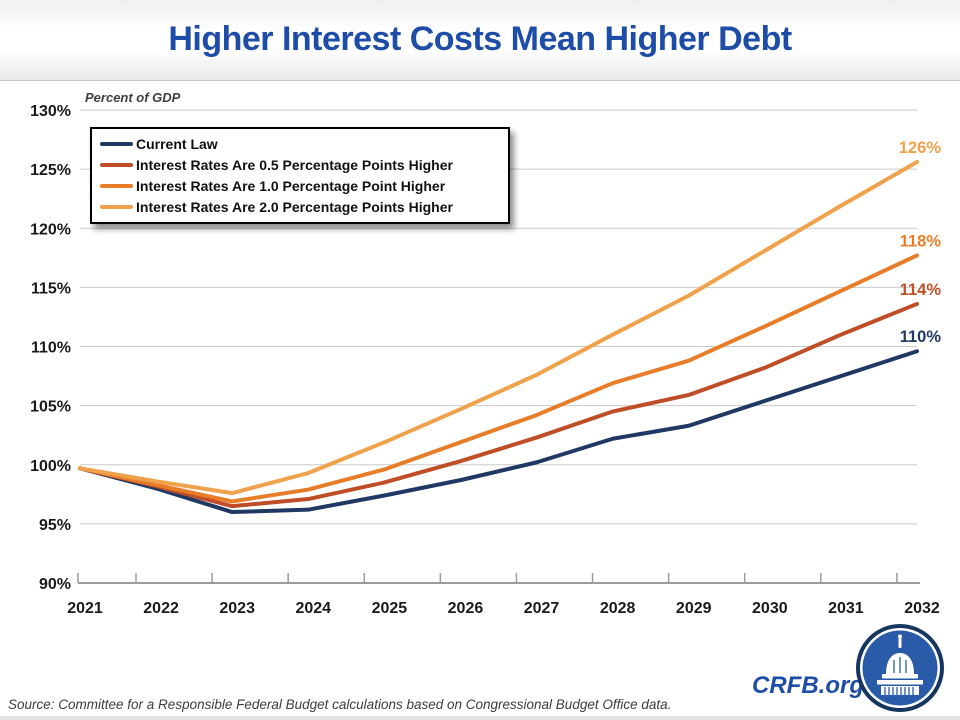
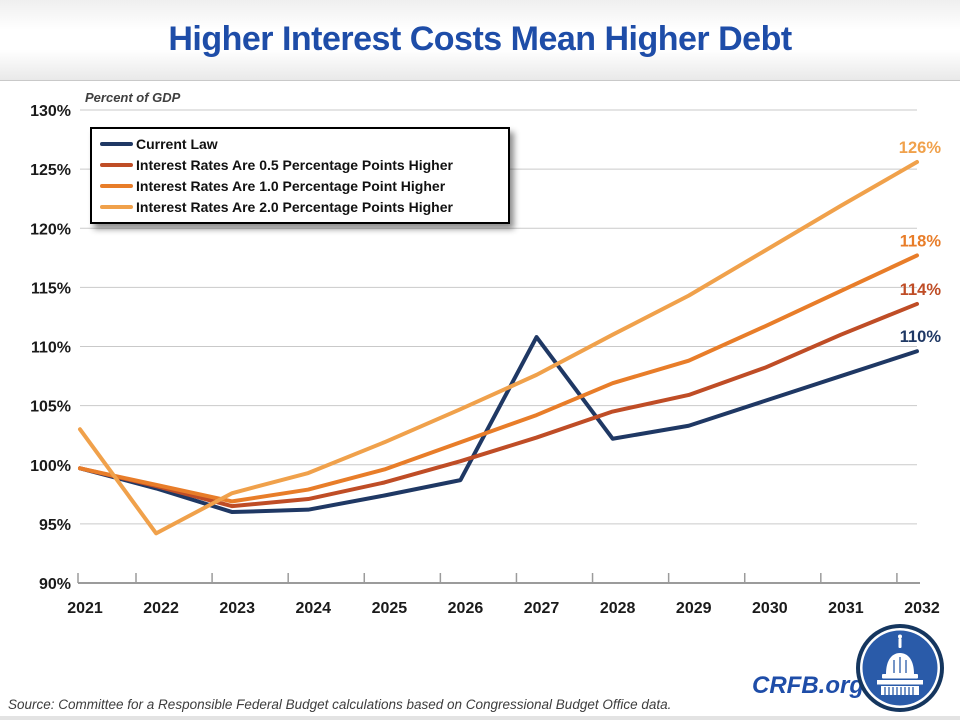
Interest Rates Are 2.0 Percentage Points Higher/2021: 99.7% -> 103.0%
Interest Rates Are 2.0 Percentage Points Higher/2022: 98.6% -> 94.2%
Current Law/2027: 100.2% -> 110.8%
